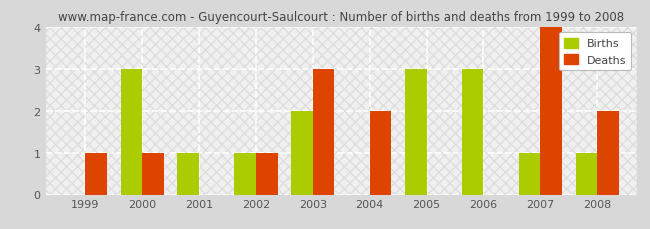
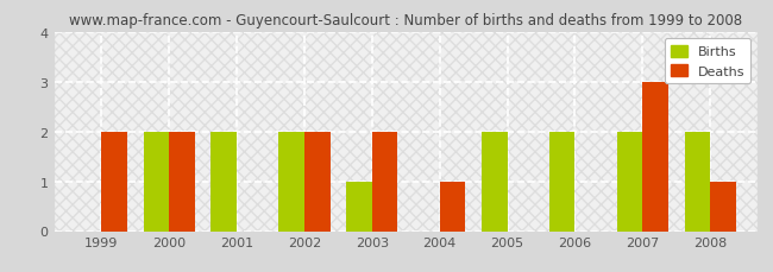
Deaths/1999: 1 -> 2
Births/2000: 3 -> 2
Deaths/2000: 1 -> 2
Births/2001: 1 -> 2
Births/2002: 1 -> 2
Deaths/2002: 1 -> 2
Births/2003: 2 -> 1
Deaths/2003: 3 -> 2
Deaths/2004: 2 -> 1
Births/2005: 3 -> 2
Births/2006: 3 -> 2
Births/2007: 1 -> 2
Deaths/2007: 4 -> 3
Births/2008: 1 -> 2
Deaths/2008: 2 -> 1
